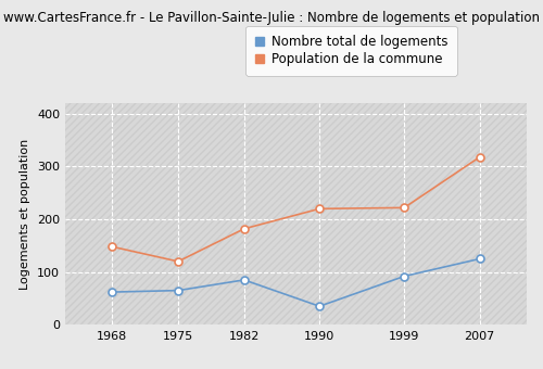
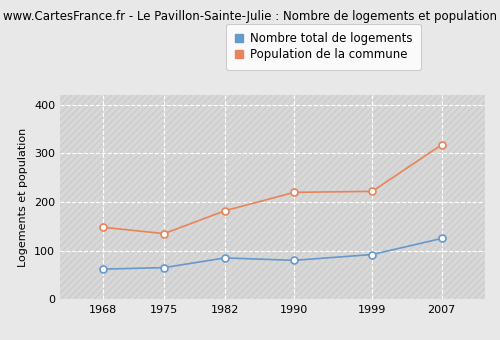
Population de la commune/1975: 120 -> 135
Nombre total de logements/1990: 35 -> 80
